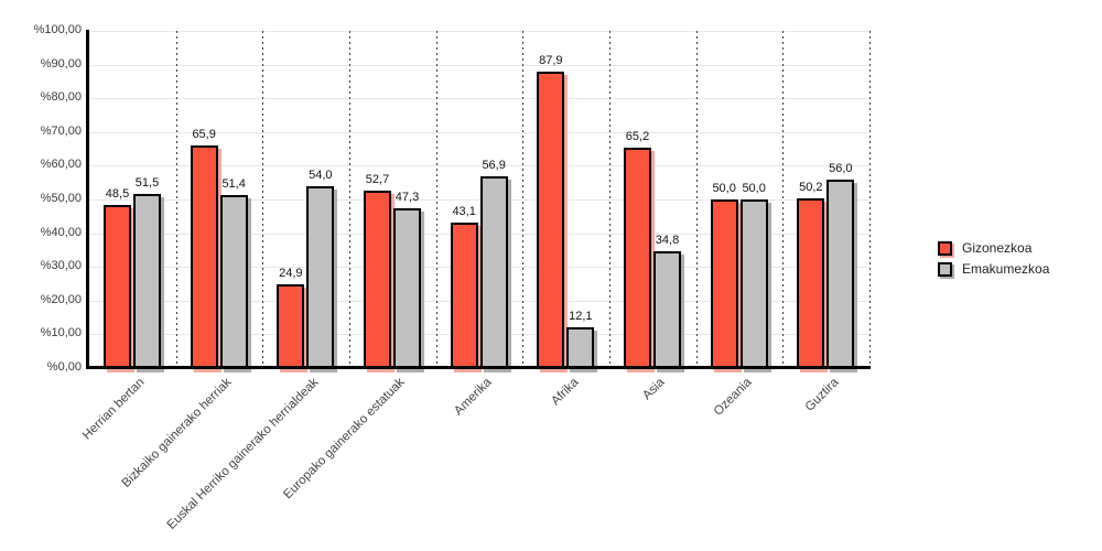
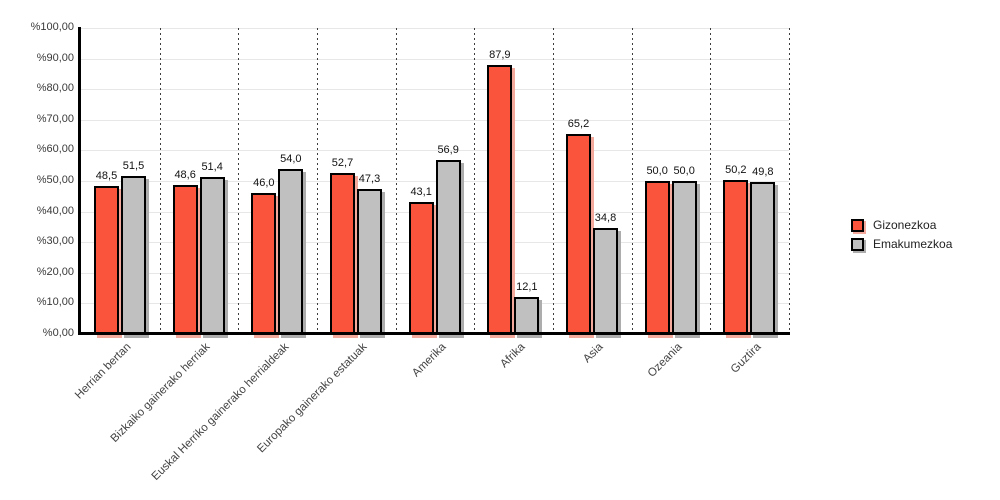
Gizonezkoa/Bizkaiko gainerako herriak: 65,9 -> 48,6
Gizonezkoa/Euskal Herriko gainerako herrialdeak: 24,9 -> 46,0
Emakumezkoa/Guztira: 56,0 -> 49,8
